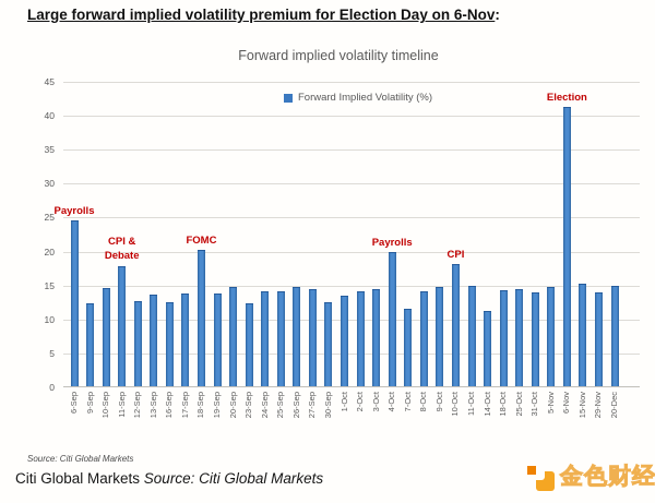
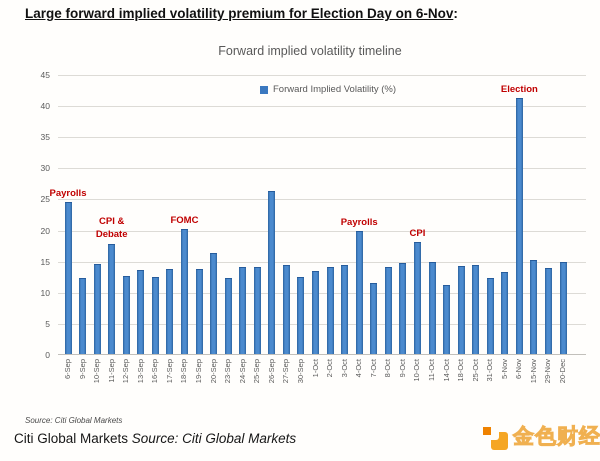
20-Sep: 14 -> 16
26-Sep: 14 -> 26
31-Oct: 14 -> 12
5-Nov: 14 -> 13
